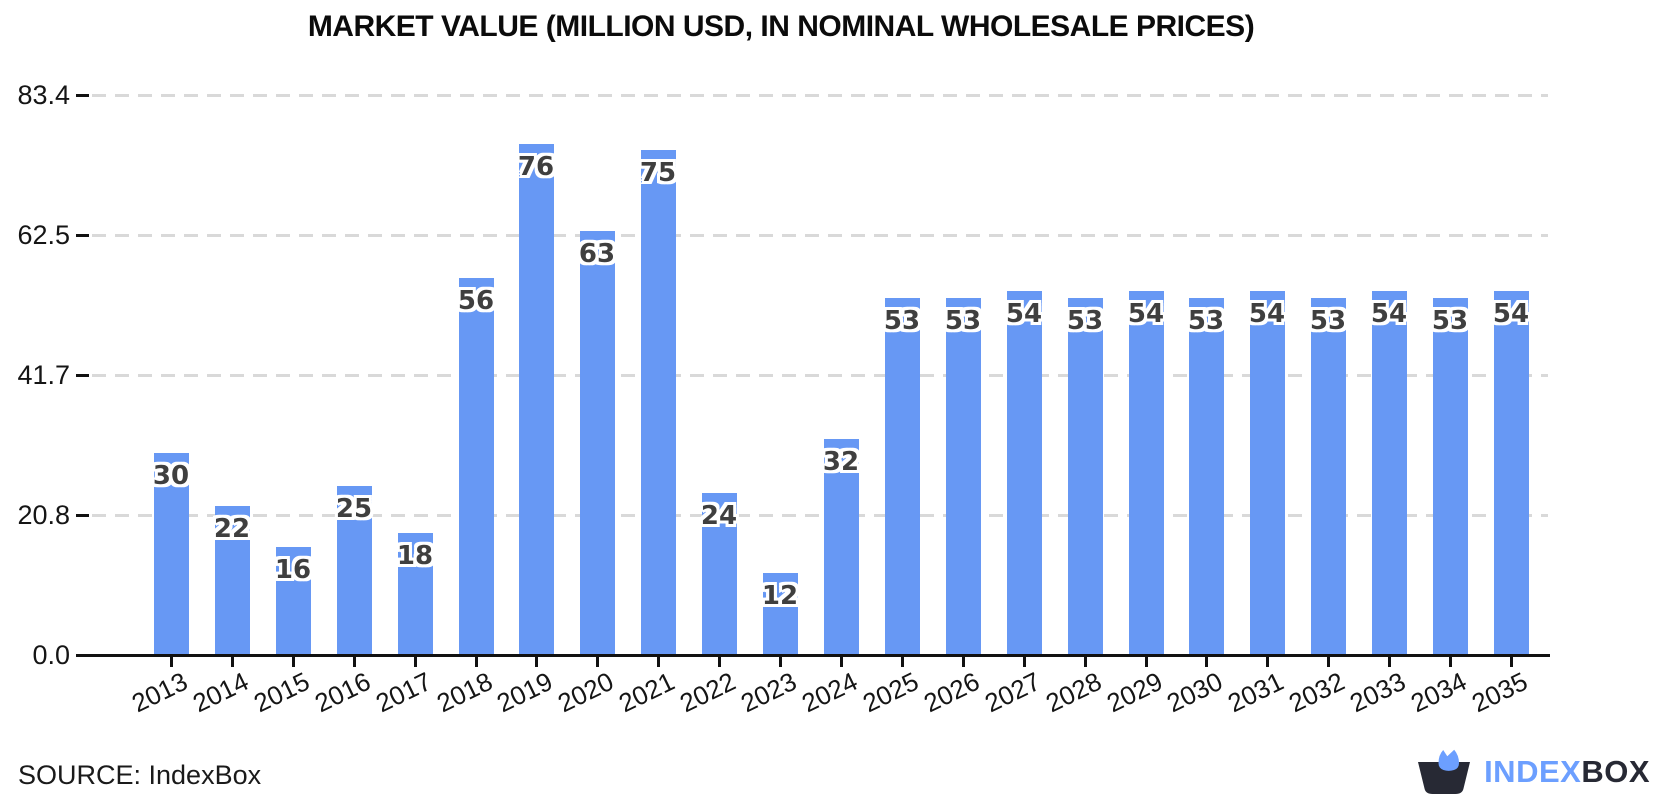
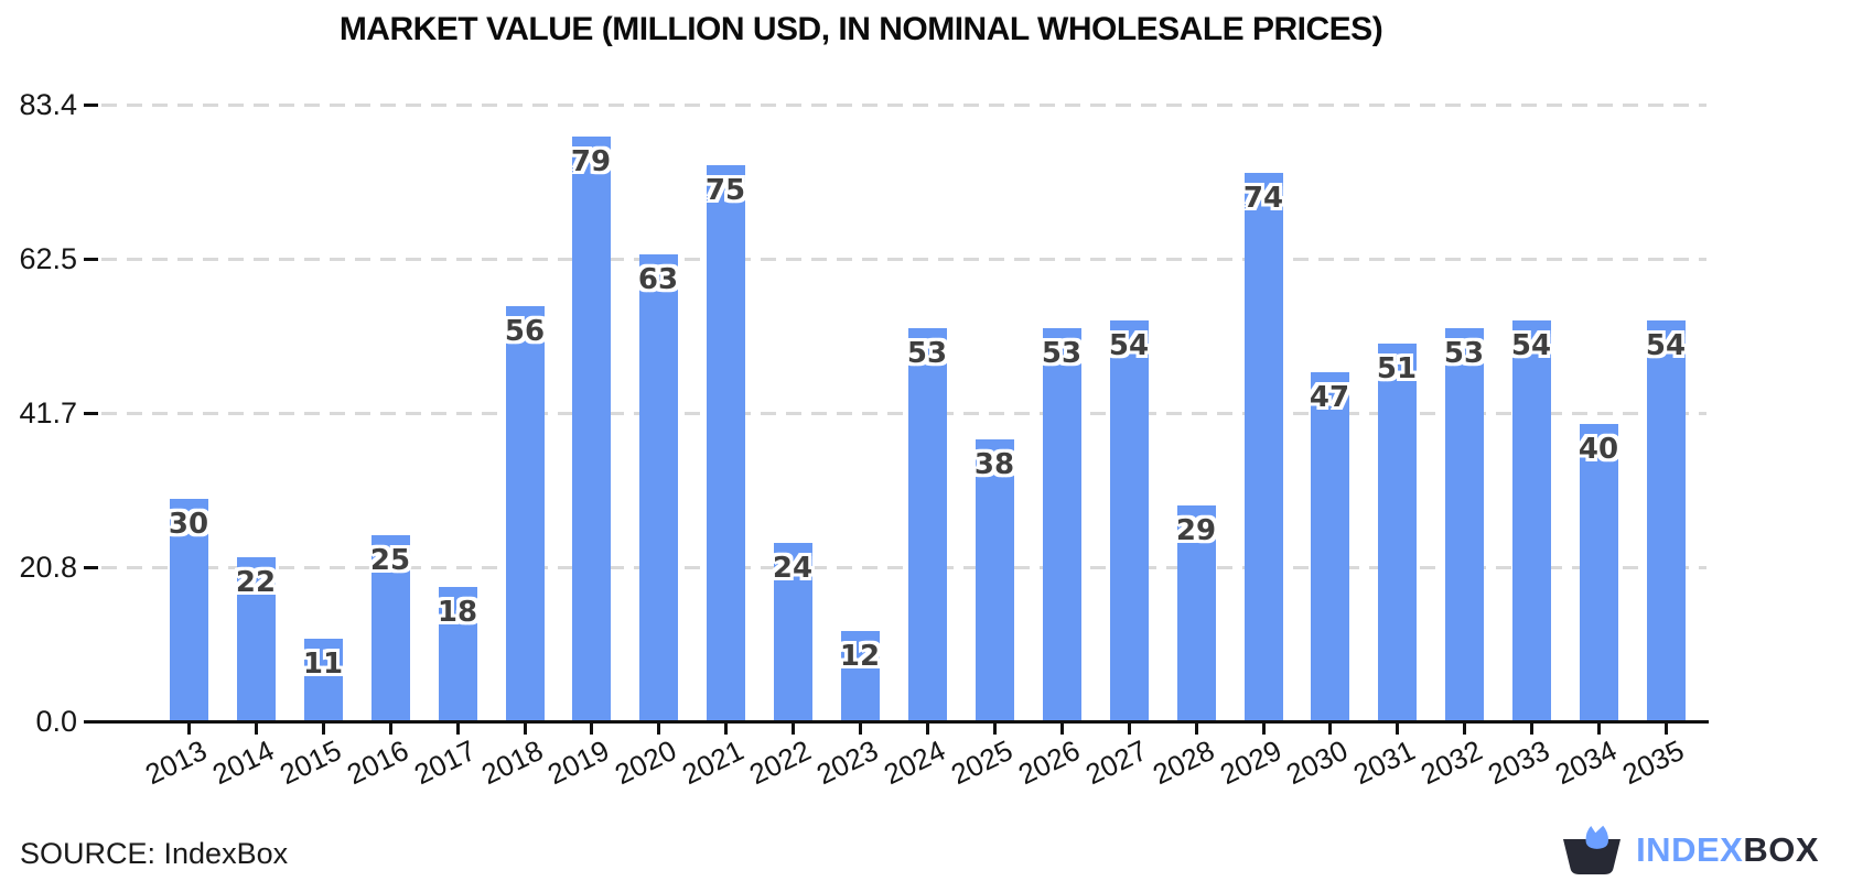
2015: 16 -> 11
2019: 76 -> 79
2024: 32 -> 53
2025: 53 -> 38
2028: 53 -> 29
2029: 54 -> 74
2030: 53 -> 47
2031: 54 -> 51
2034: 53 -> 40
